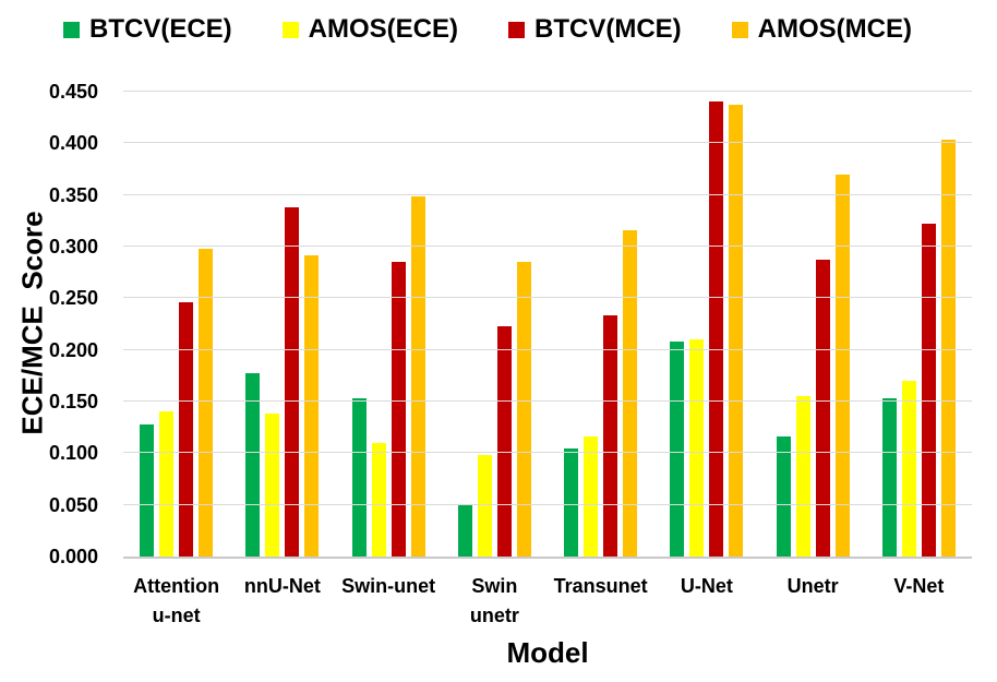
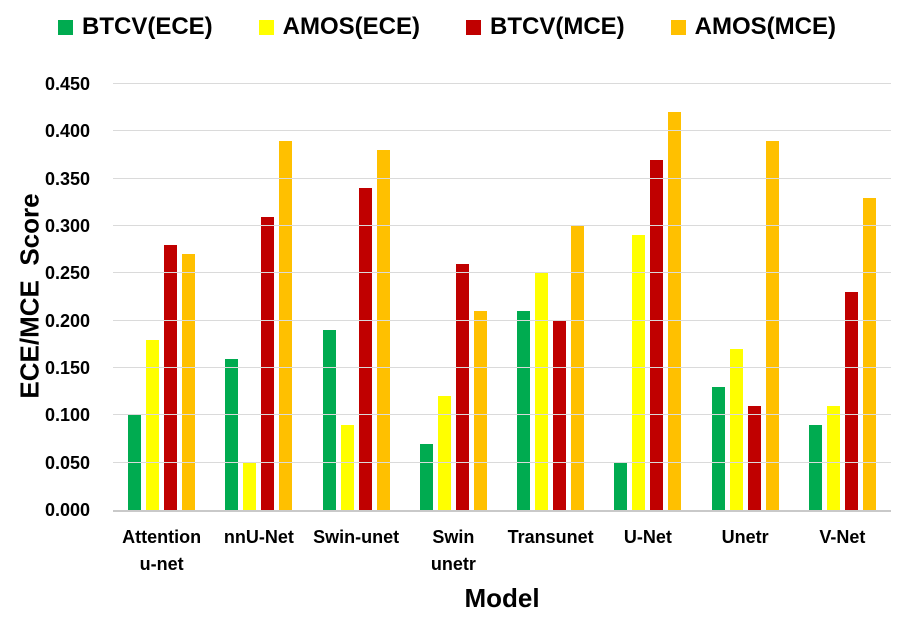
BTCV(ECE)/Attention u-net: 0.13 -> 0.10
AMOS(ECE)/Attention u-net: 0.14 -> 0.18
BTCV(MCE)/Attention u-net: 0.25 -> 0.28
AMOS(MCE)/Attention u-net: 0.30 -> 0.27
BTCV(ECE)/nnU-Net: 0.18 -> 0.16
AMOS(ECE)/nnU-Net: 0.14 -> 0.05
BTCV(MCE)/nnU-Net: 0.34 -> 0.31
AMOS(MCE)/nnU-Net: 0.29 -> 0.39
BTCV(ECE)/Swin-unet: 0.15 -> 0.19
AMOS(ECE)/Swin-unet: 0.11 -> 0.09
BTCV(MCE)/Swin-unet: 0.28 -> 0.34
AMOS(MCE)/Swin-unet: 0.35 -> 0.38
BTCV(ECE)/Swin unetr: 0.05 -> 0.07
AMOS(ECE)/Swin unetr: 0.10 -> 0.12
BTCV(MCE)/Swin unetr: 0.22 -> 0.26
AMOS(MCE)/Swin unetr: 0.28 -> 0.21
BTCV(ECE)/Transunet: 0.10 -> 0.21
AMOS(ECE)/Transunet: 0.12 -> 0.25
BTCV(MCE)/Transunet: 0.23 -> 0.20
AMOS(MCE)/Transunet: 0.32 -> 0.30
BTCV(ECE)/U-Net: 0.21 -> 0.05
AMOS(ECE)/U-Net: 0.21 -> 0.29
BTCV(MCE)/U-Net: 0.44 -> 0.37
AMOS(MCE)/U-Net: 0.44 -> 0.42
BTCV(ECE)/Unetr: 0.12 -> 0.13
AMOS(ECE)/Unetr: 0.15 -> 0.17
BTCV(MCE)/Unetr: 0.29 -> 0.11
AMOS(MCE)/Unetr: 0.37 -> 0.39
BTCV(ECE)/V-Net: 0.15 -> 0.09
AMOS(ECE)/V-Net: 0.17 -> 0.11
BTCV(MCE)/V-Net: 0.32 -> 0.23
AMOS(MCE)/V-Net: 0.40 -> 0.33
